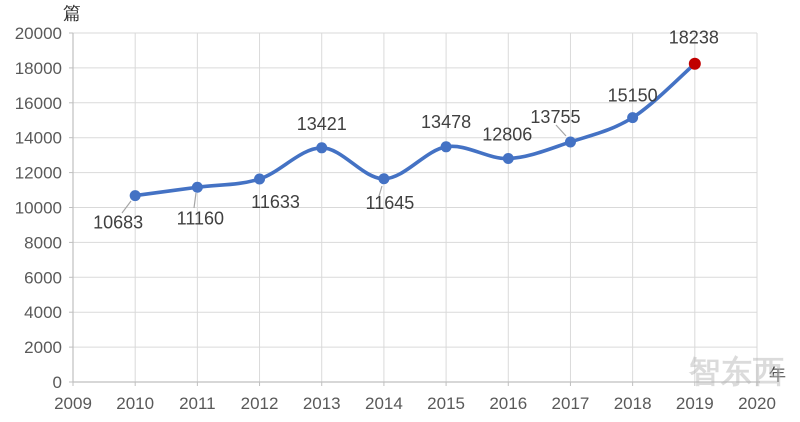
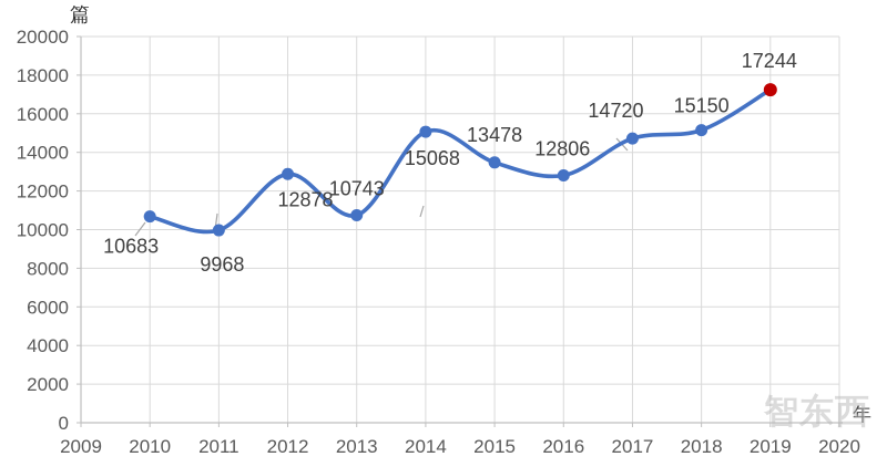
2011: 11160 -> 9968
2012: 11633 -> 12878
2013: 13421 -> 10743
2014: 11645 -> 15068
2017: 13755 -> 14720
2019: 18238 -> 17244
